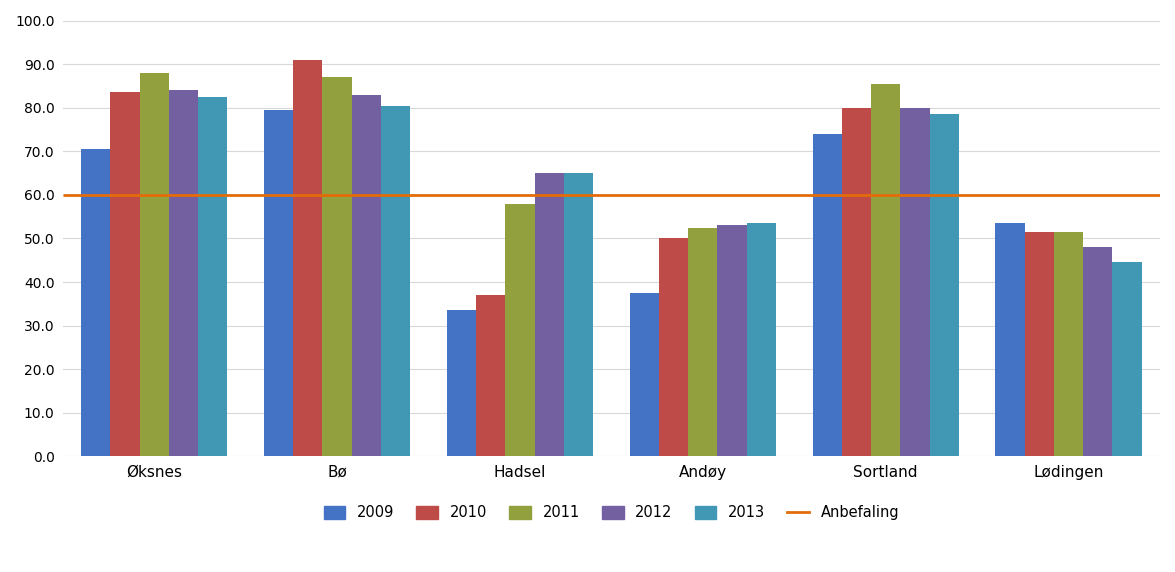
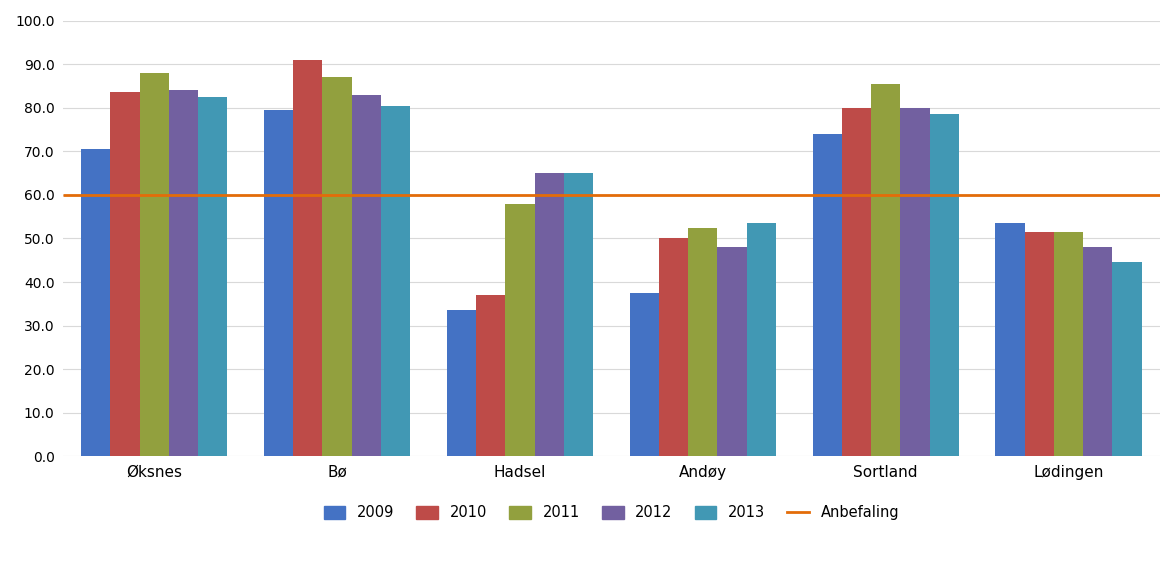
2012/Andøy: 53 -> 48
